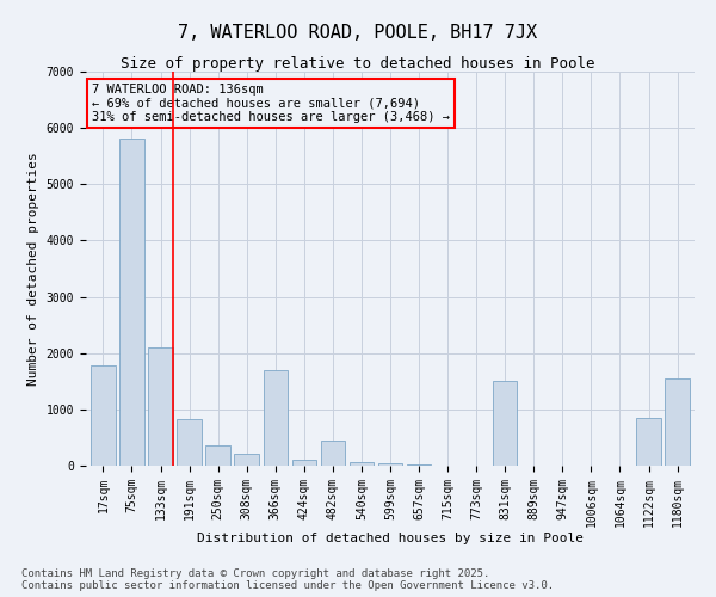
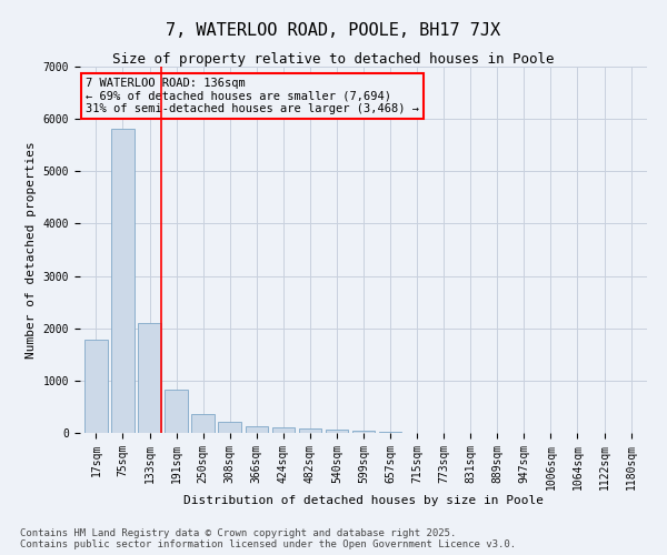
366sqm: 1700 -> 130
482sqm: 450 -> 80
831sqm: 1500 -> 0
1122sqm: 850 -> 0
1180sqm: 1550 -> 0
